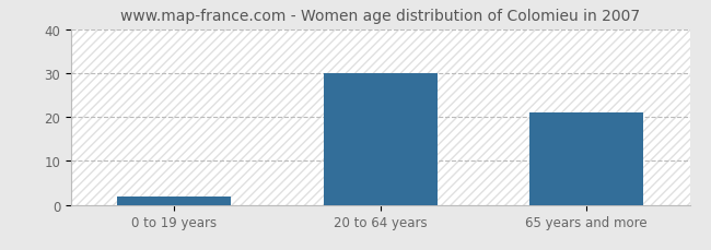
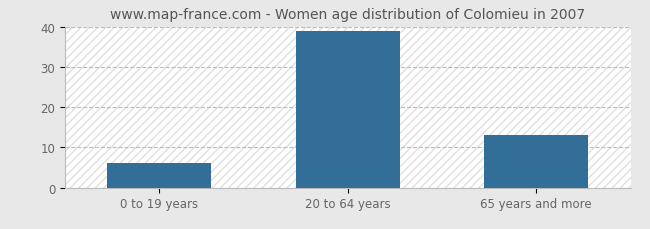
0 to 19 years: 2 -> 6
20 to 64 years: 30 -> 39
65 years and more: 21 -> 13
